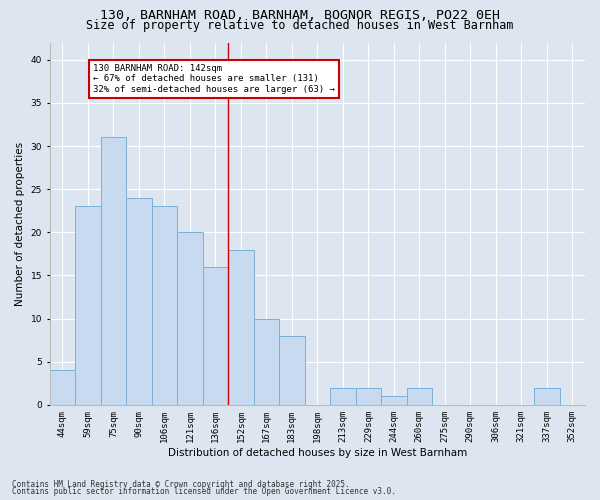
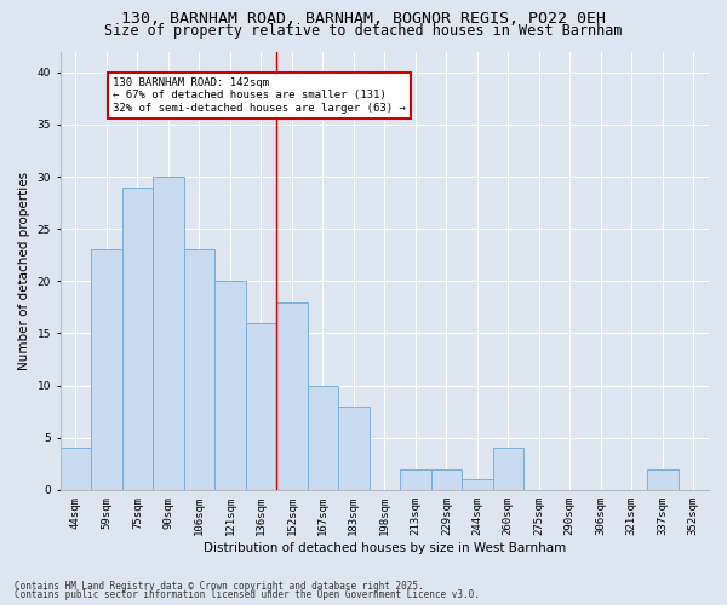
75sqm: 31 -> 29
90sqm: 24 -> 30
260sqm: 2 -> 4
